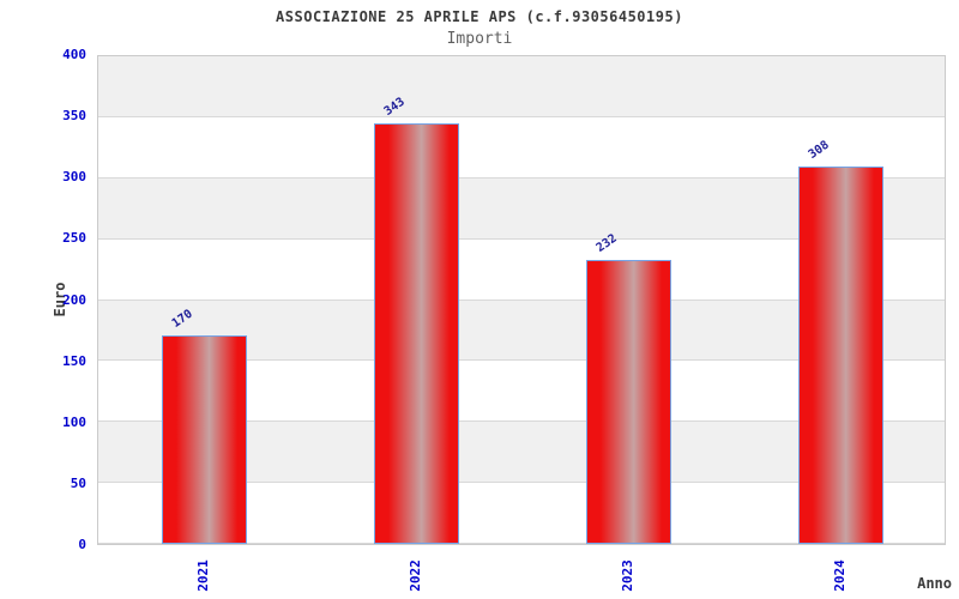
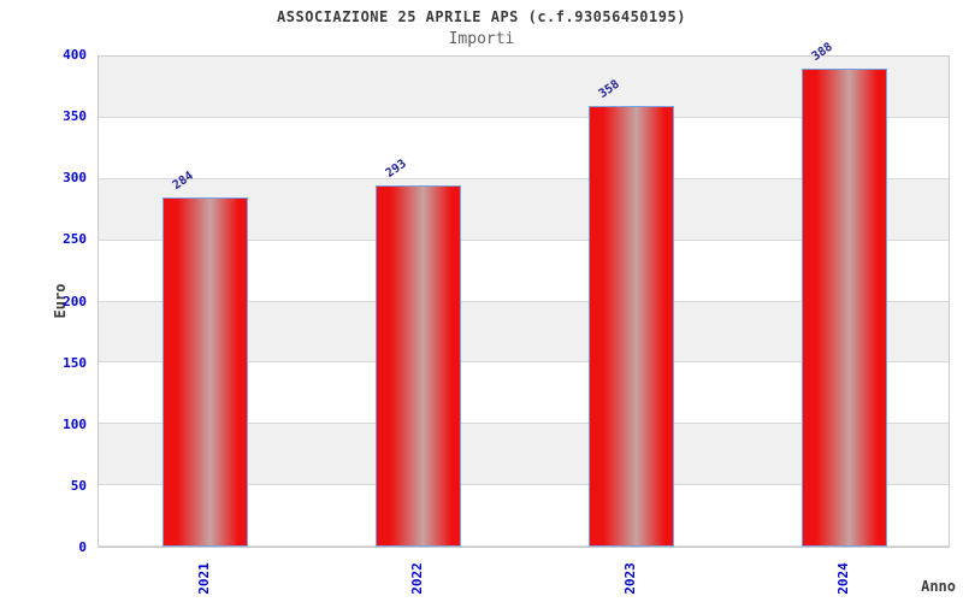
2021: 170 -> 284
2022: 343 -> 293
2023: 232 -> 358
2024: 308 -> 388
